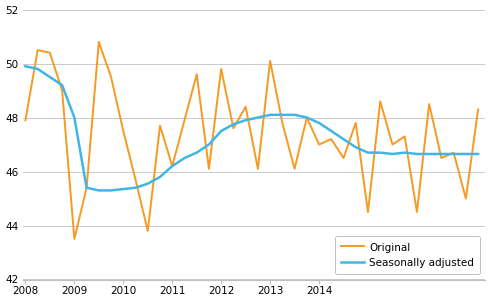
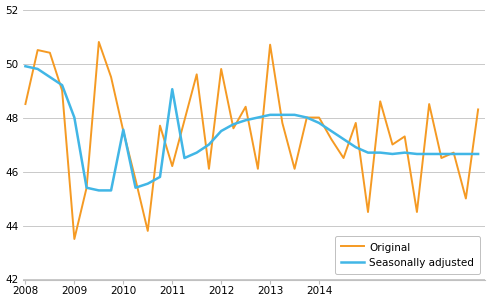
Original/2008: 47.9 -> 48.5
Seasonally adjusted/2010: 45.35 -> 47.55
Seasonally adjusted/2011: 46.20 -> 49.05
Original/2013: 50.1 -> 50.7
Original/2014: 47.0 -> 48.0
